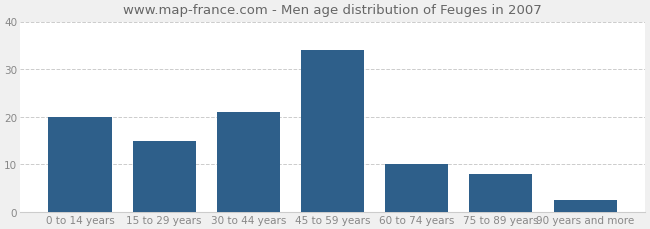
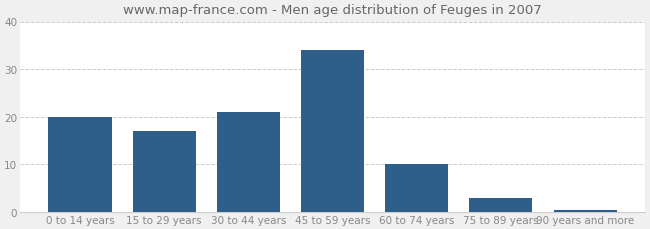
15 to 29 years: 15.0 -> 17.0
75 to 89 years: 8.0 -> 3.0
90 years and more: 2.5 -> 0.5
